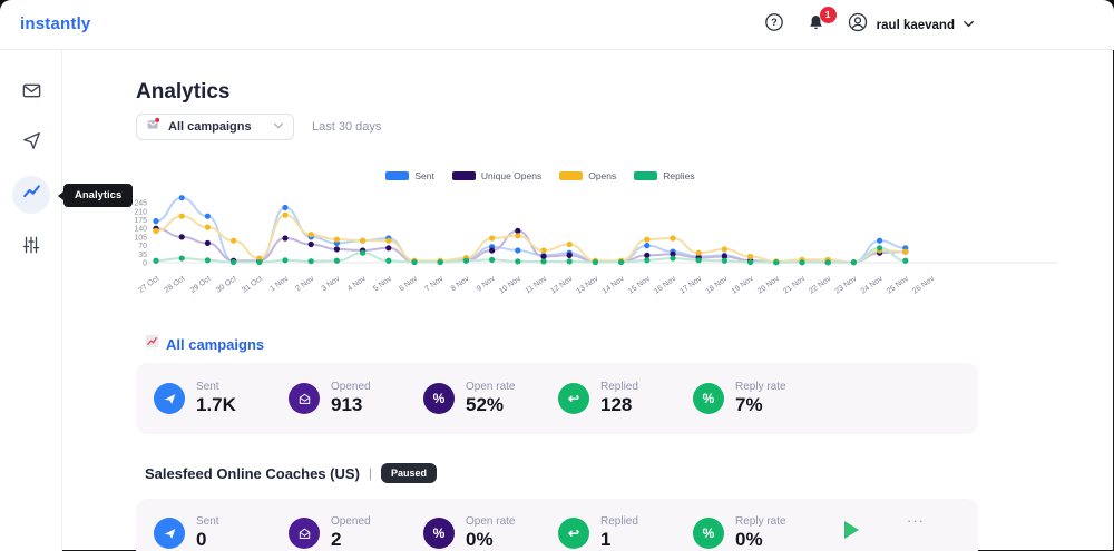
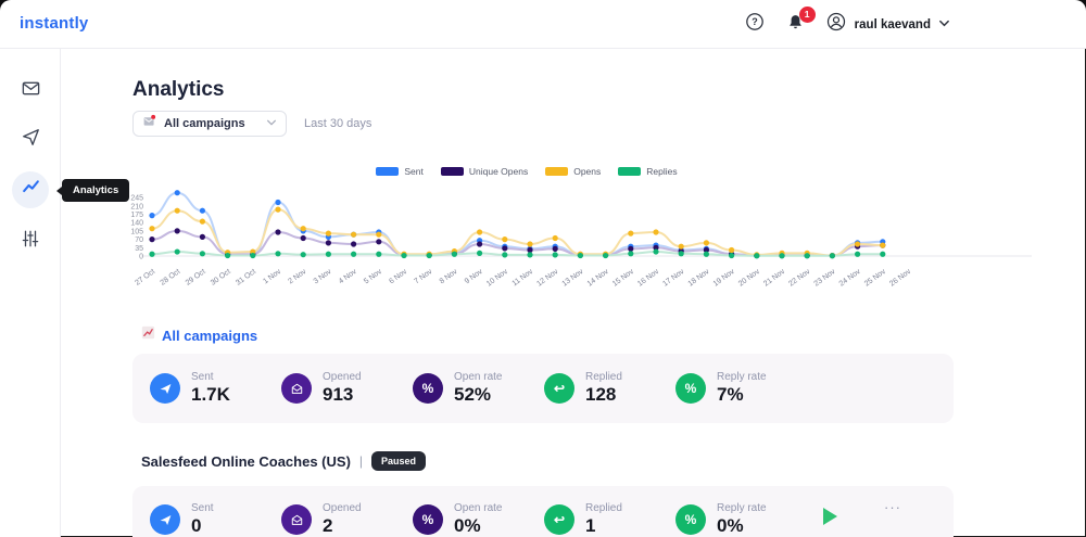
Unique Opens/27 Oct: 140 -> 70
Opens/27 Oct: 130 -> 120
Opens/30 Oct: 90 -> 20
Replies/4 Nov: 40 -> 10
Sent/10 Nov: 50 -> 40
Unique Opens/10 Nov: 130 -> 30
Opens/10 Nov: 110 -> 70
Sent/15 Nov: 70 -> 40
Sent/24 Nov: 90 -> 60
Replies/24 Nov: 60 -> 10
